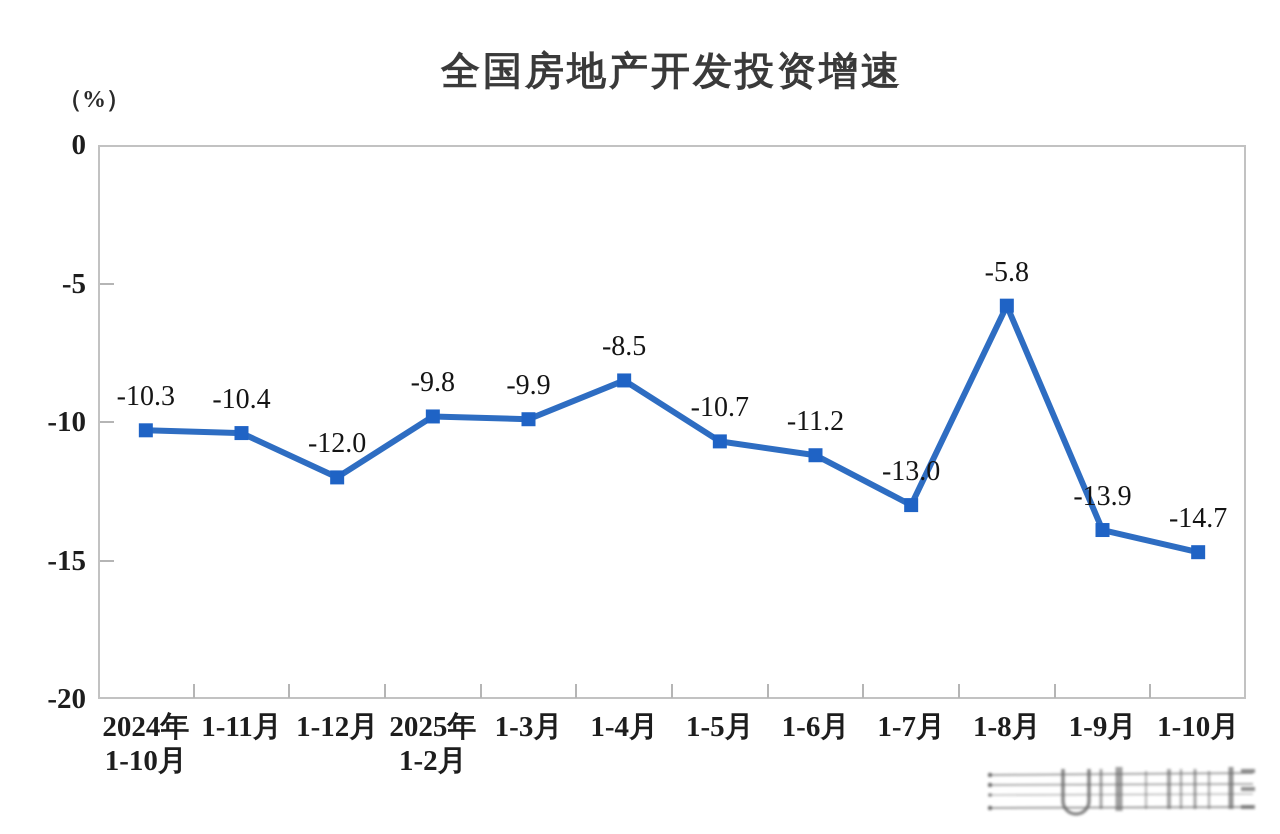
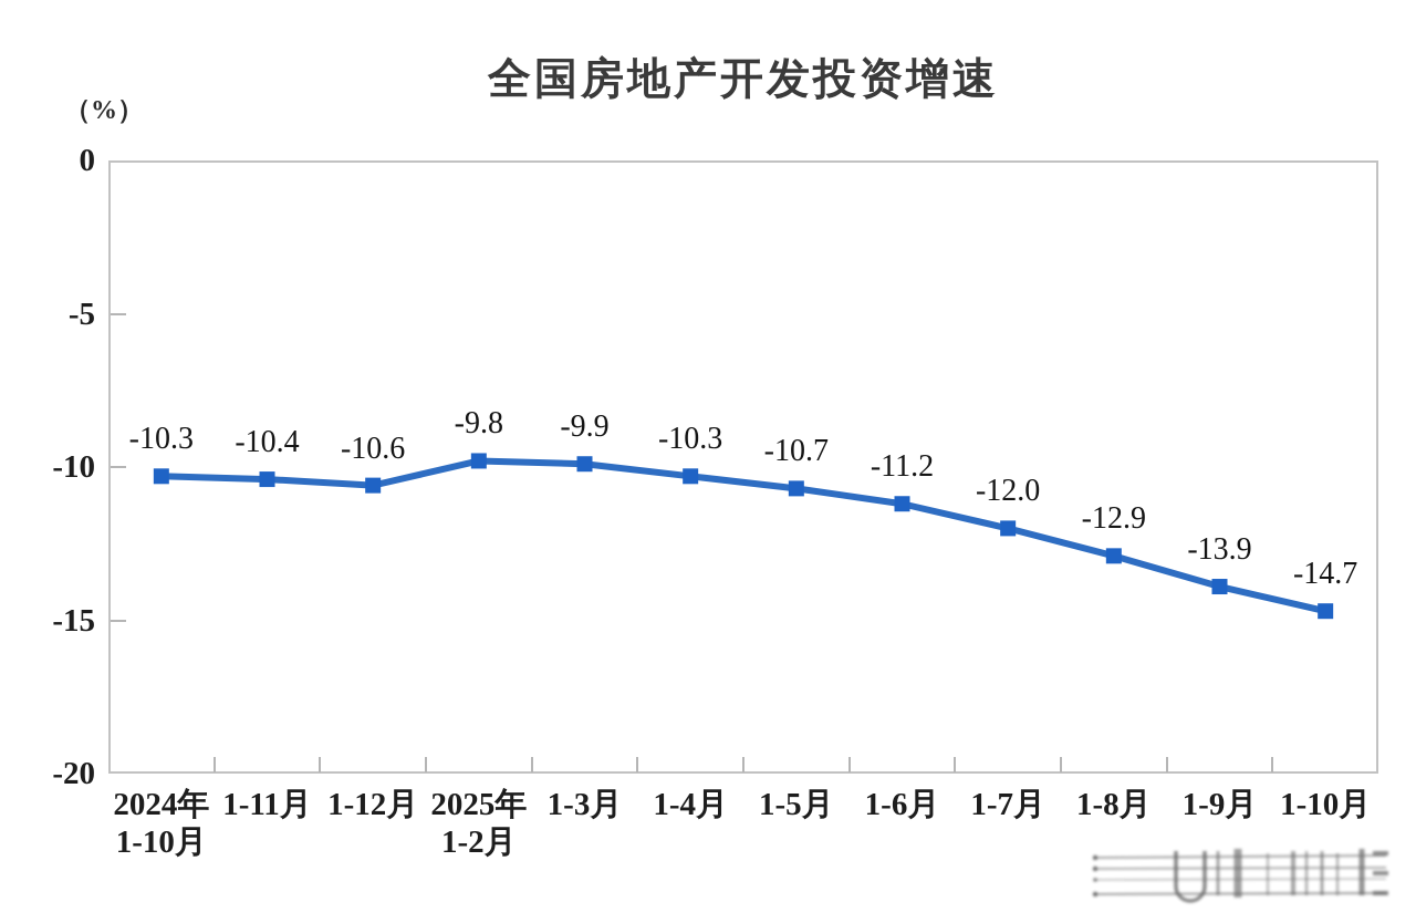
1-12月: -12.0 -> -10.6
1-4月: -8.5 -> -10.3
1-7月: -13.0 -> -12.0
1-8月: -5.8 -> -12.9
